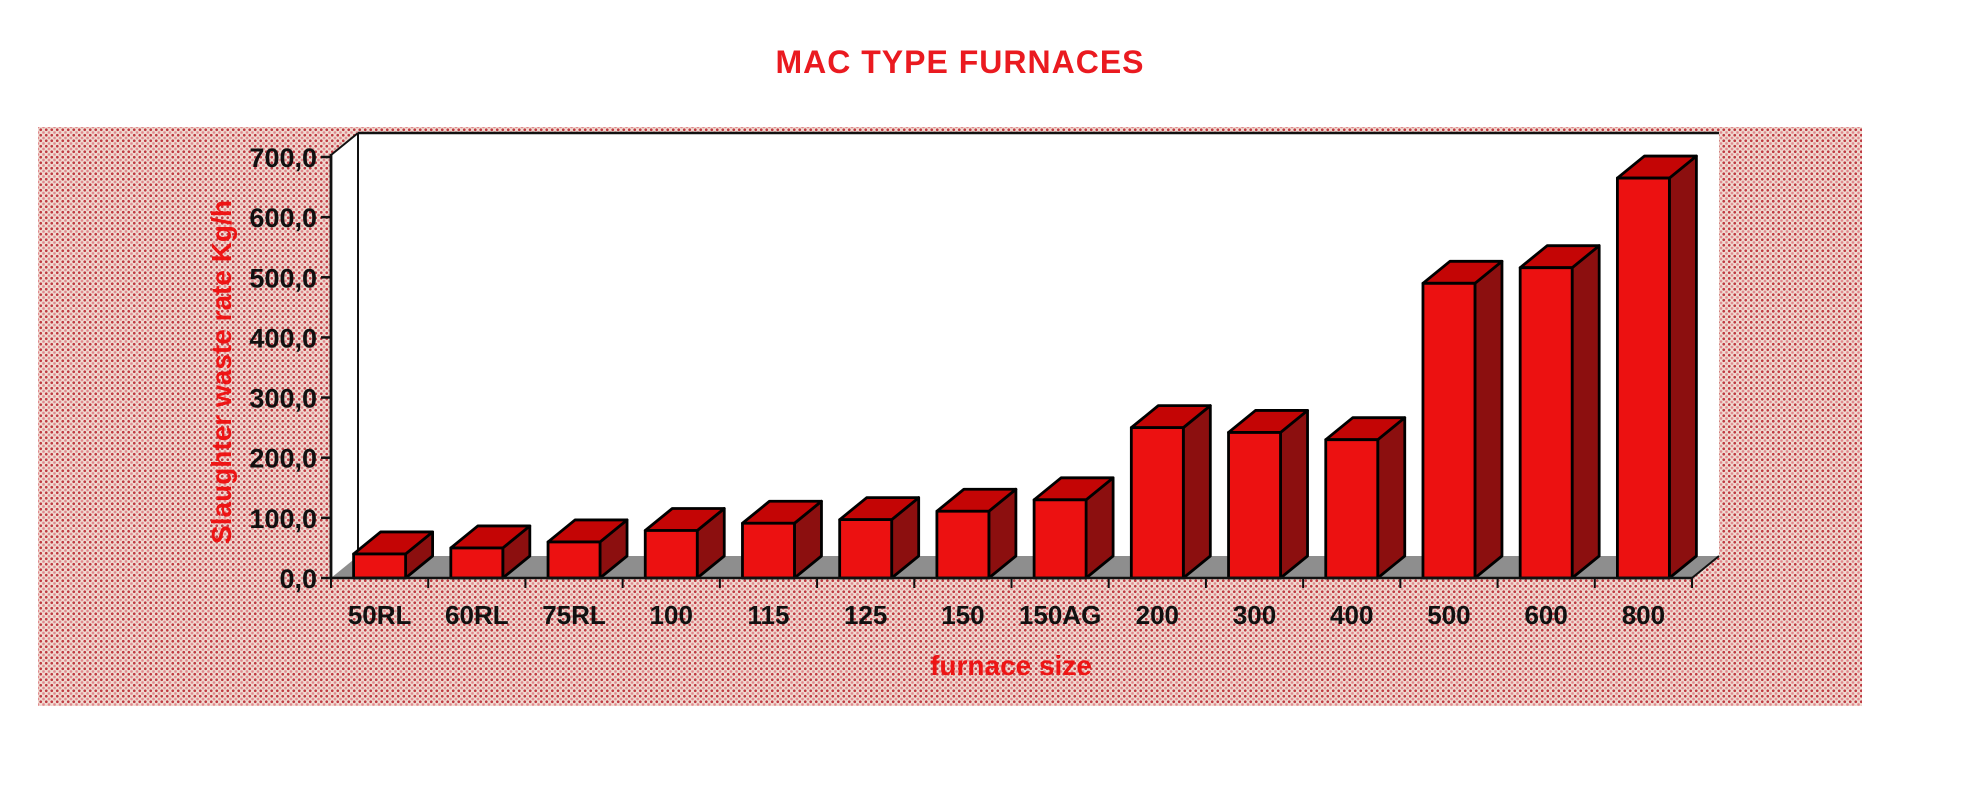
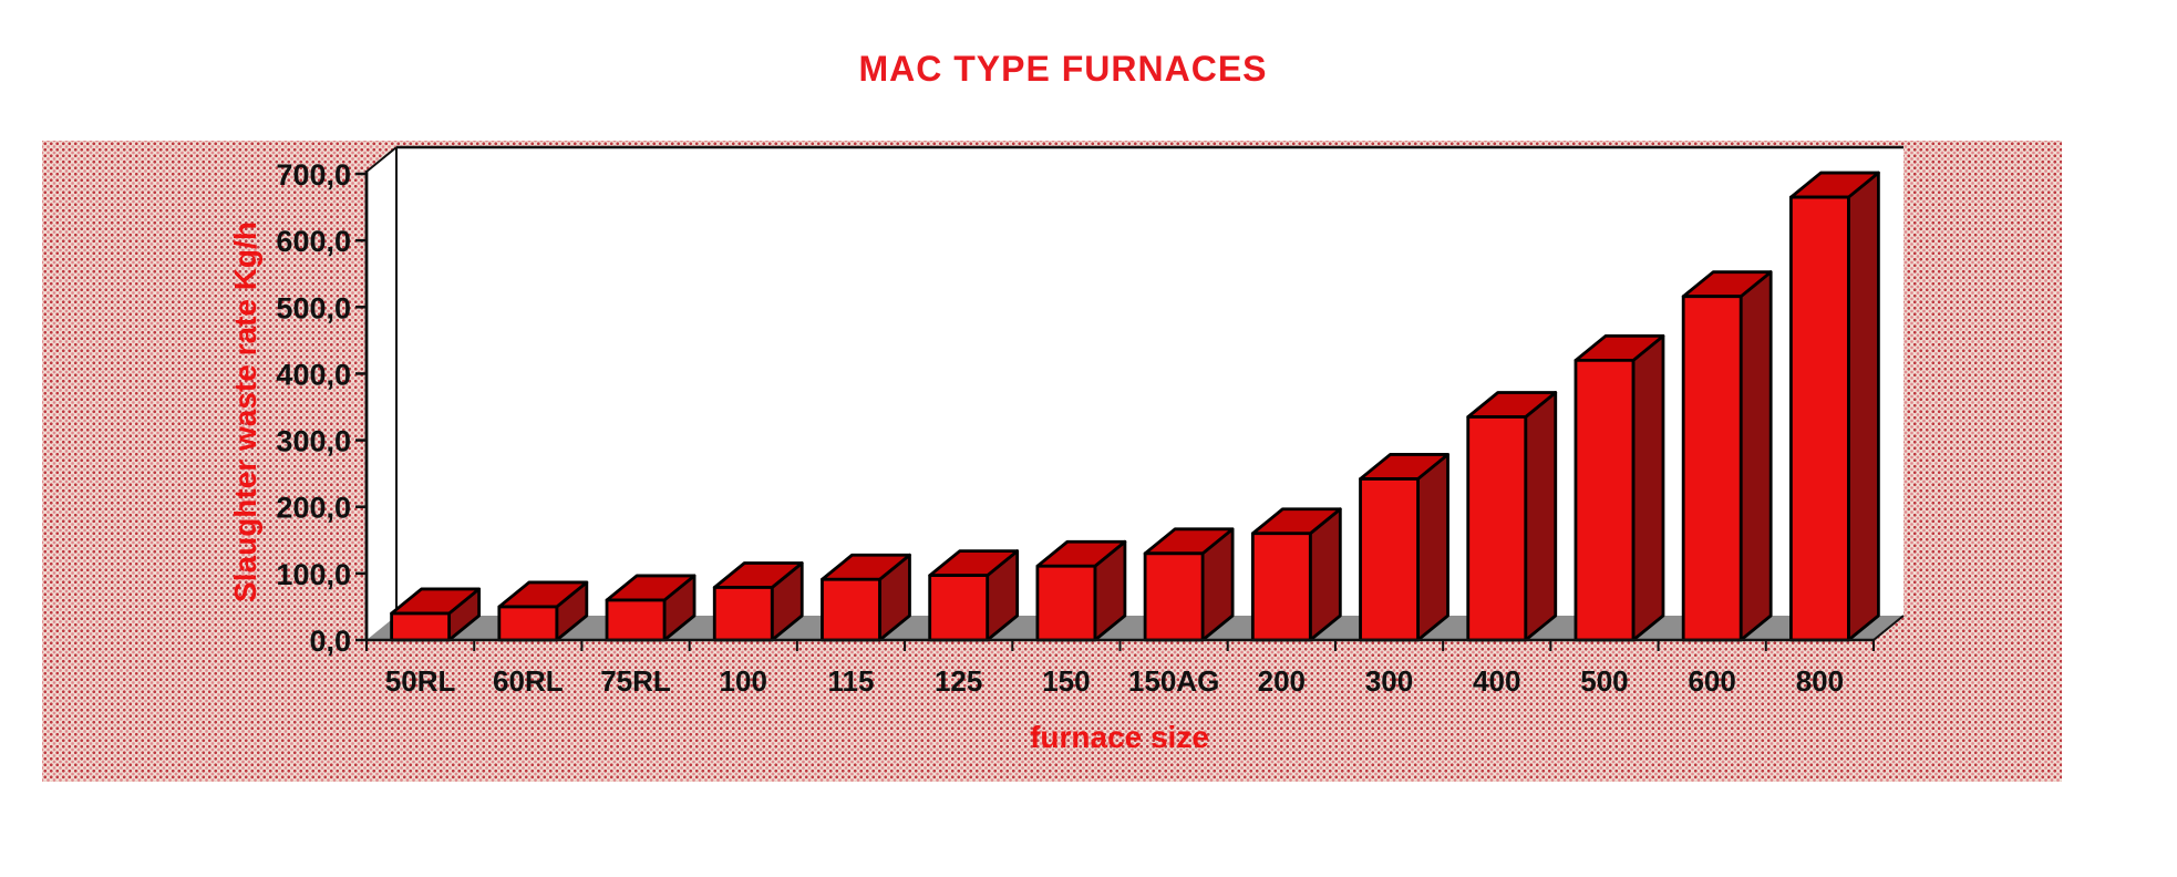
200: 250 -> 160
400: 230 -> 340
500: 490 -> 420
